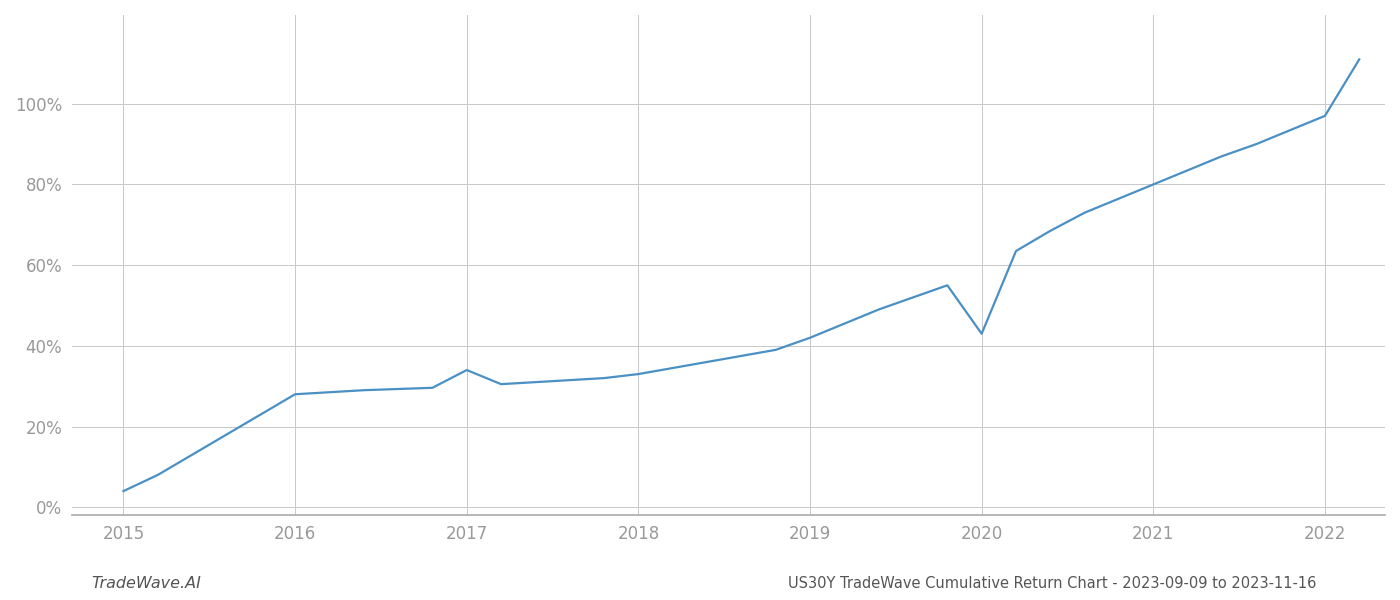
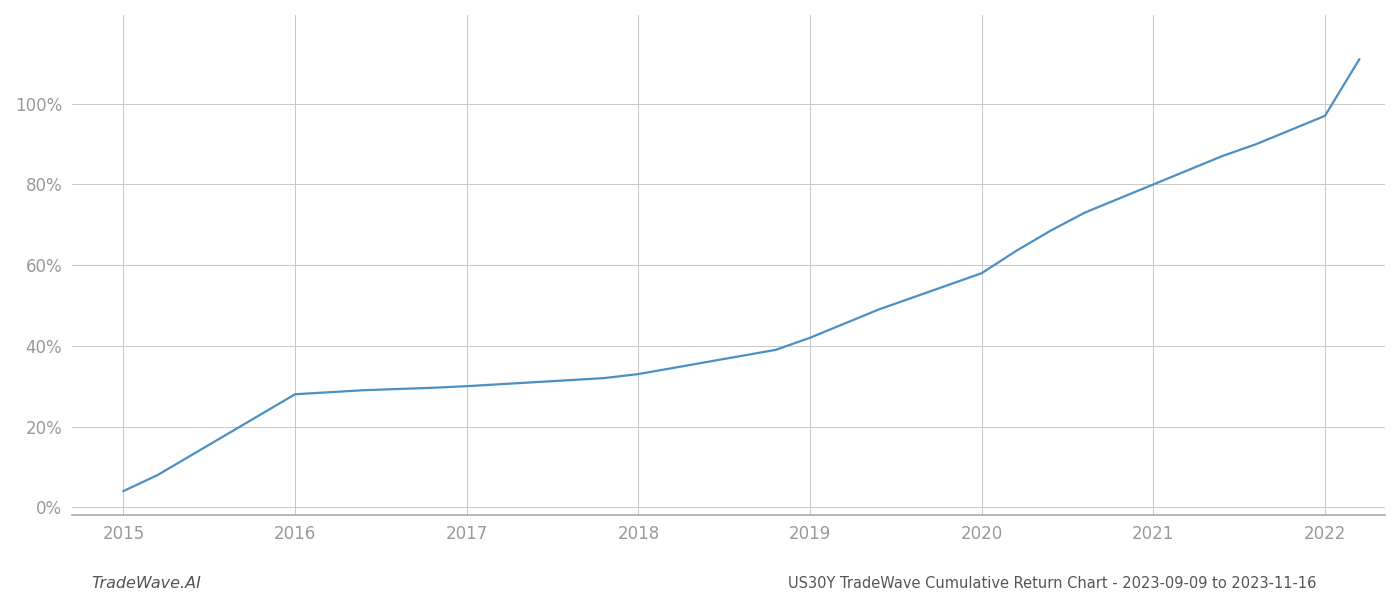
2017: 34.0% -> 30.0%
2020: 43.0% -> 58.0%
